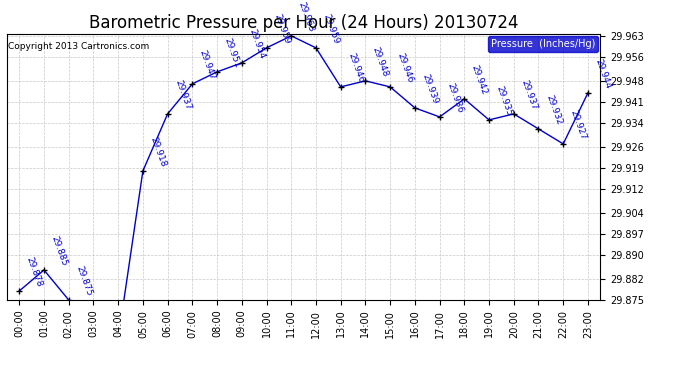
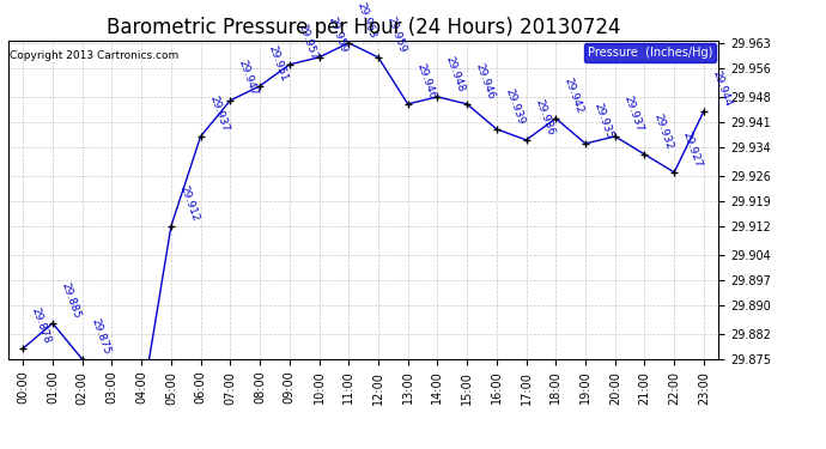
05:00: 29.918 -> 29.912
09:00: 29.954 -> 29.957
